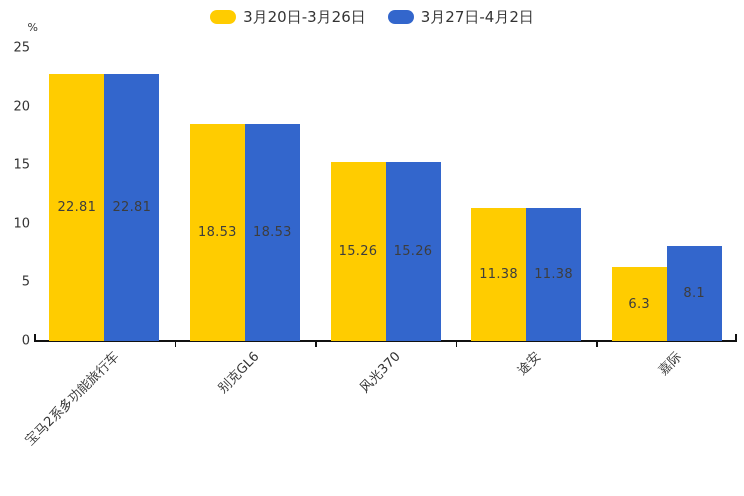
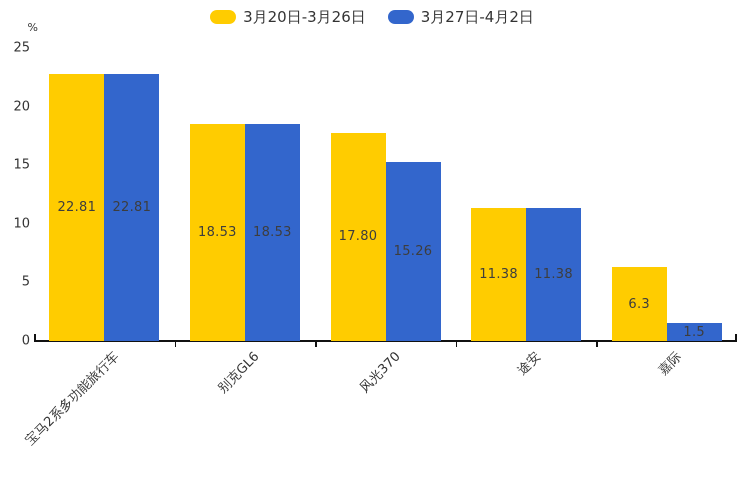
3月20日-3月26日/风光370: 15.26 -> 17.80
3月27日-4月2日/嘉际: 8.1 -> 1.5
